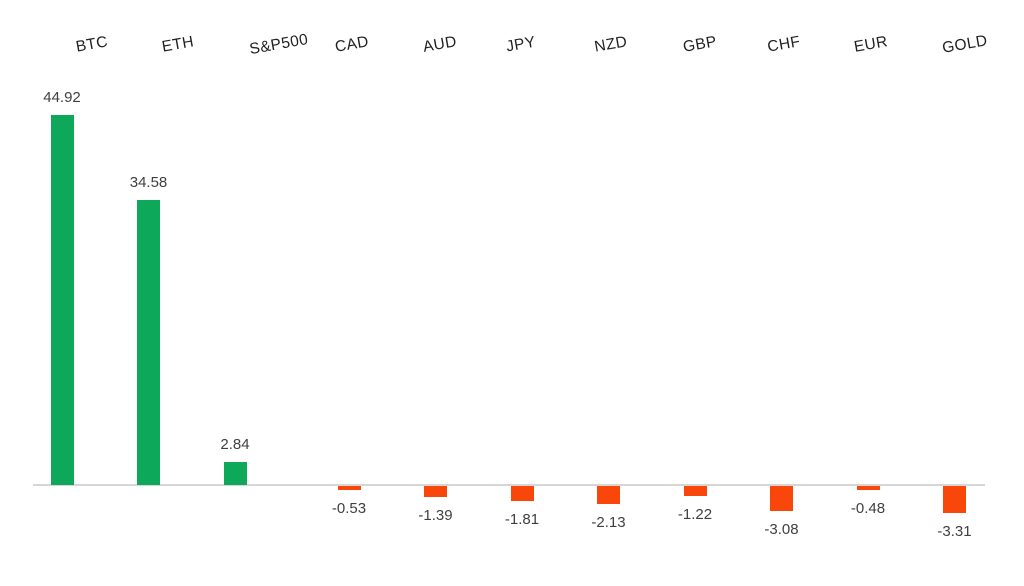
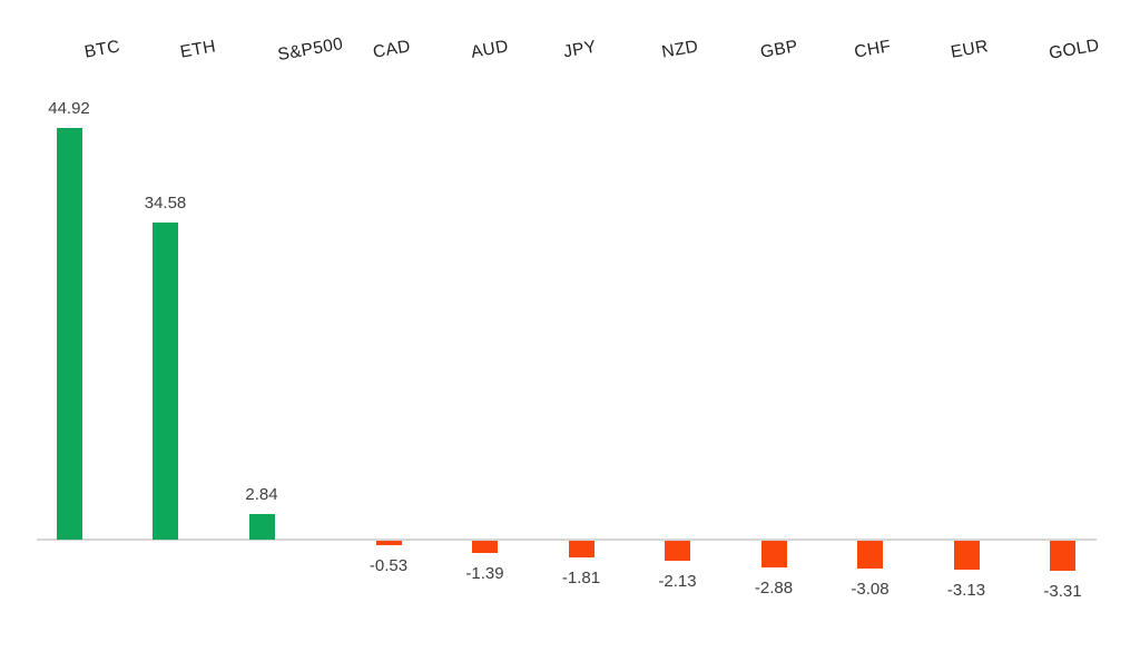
GBP: -1.22 -> -2.88
EUR: -0.48 -> -3.13
